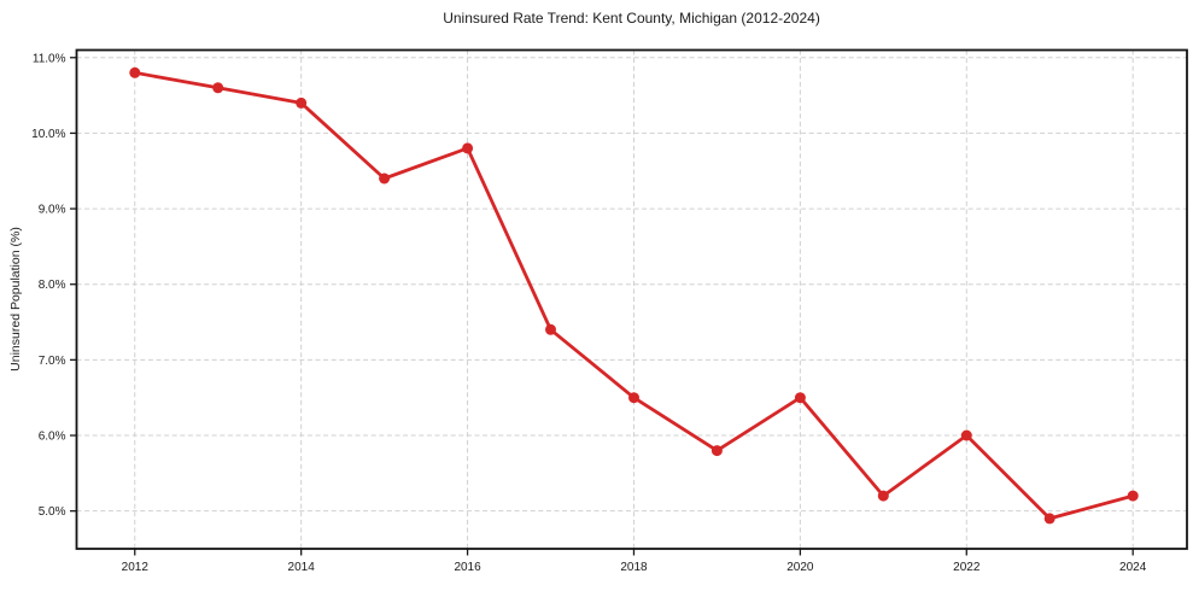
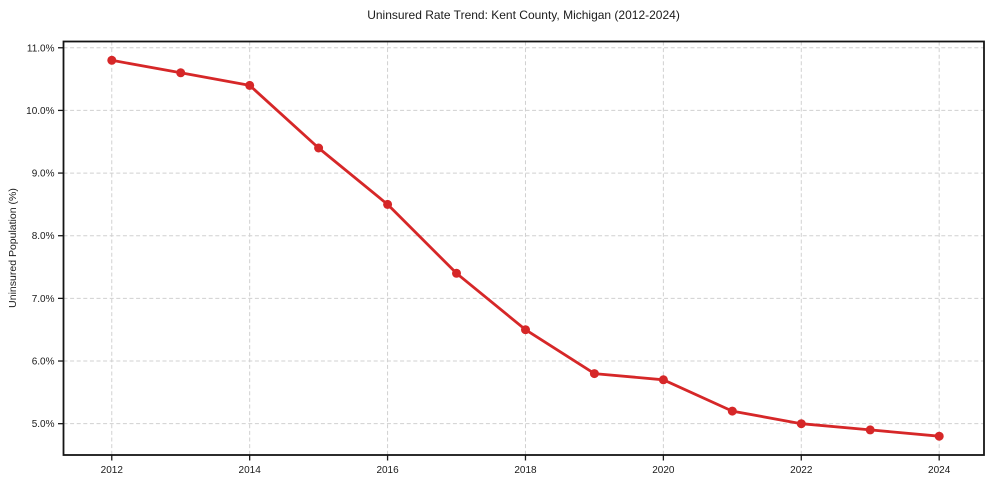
2016: 9.8% -> 8.5%
2020: 6.5% -> 5.7%
2022: 6.0% -> 5.0%
2024: 5.2% -> 4.8%
